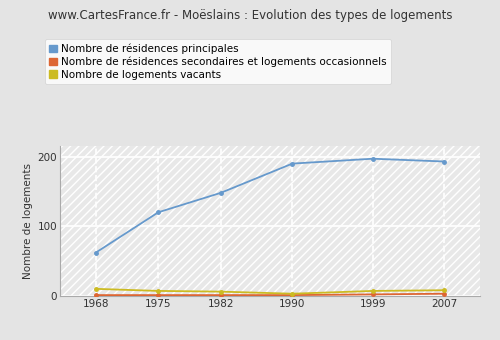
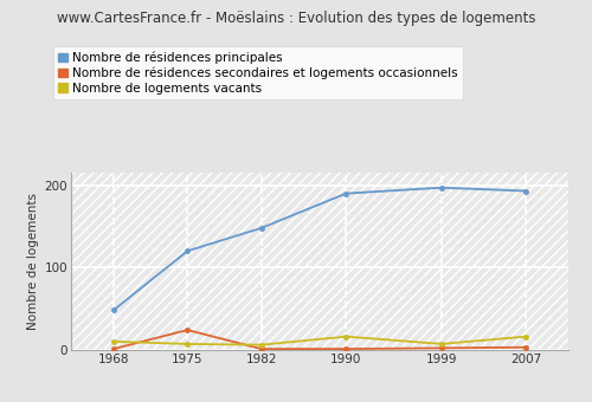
Nombre de résidences principales/1968: 62 -> 48
Nombre de résidences secondaires et logements occasionnels/1975: 1 -> 24
Nombre de logements vacants/1990: 3 -> 16
Nombre de logements vacants/2007: 8 -> 16
